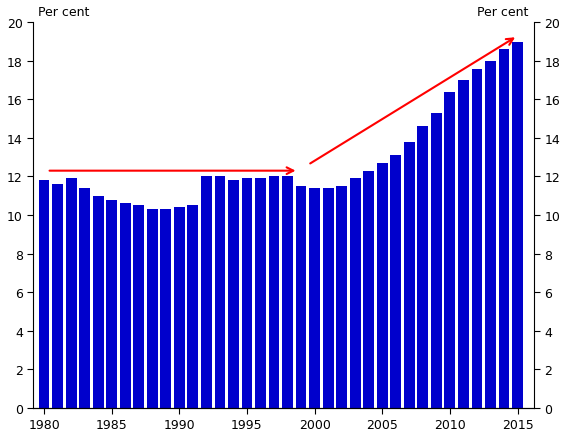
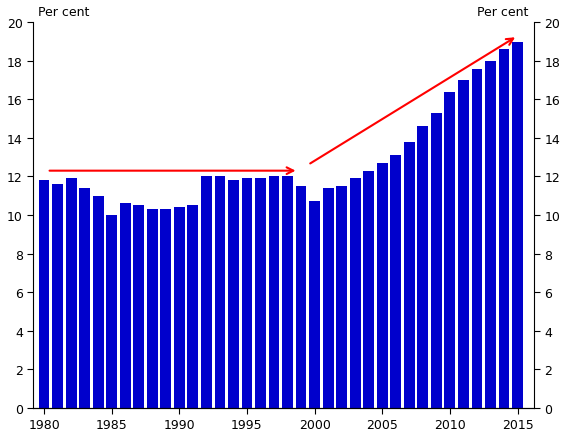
1985: 10.8 -> 10.0
2000: 11.4 -> 10.7
